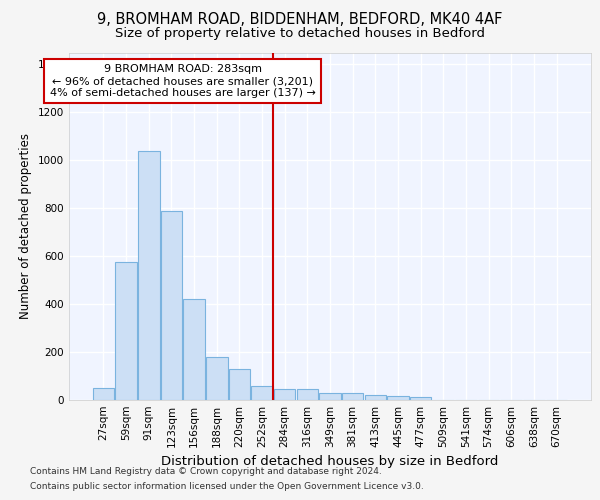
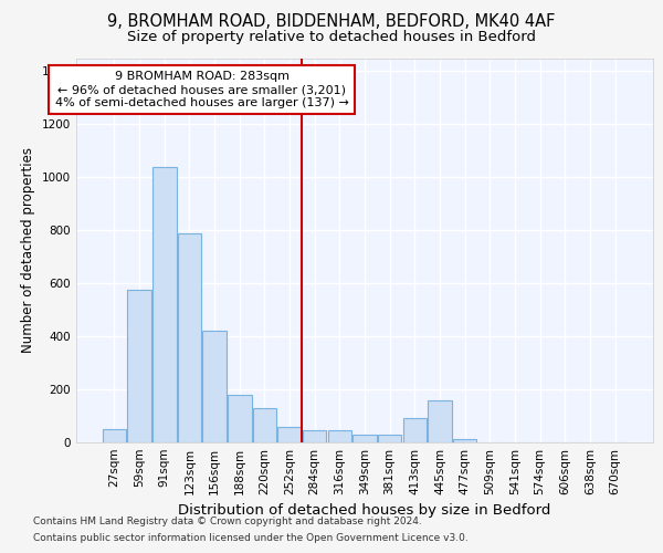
413sqm: 22 -> 90
445sqm: 15 -> 160
